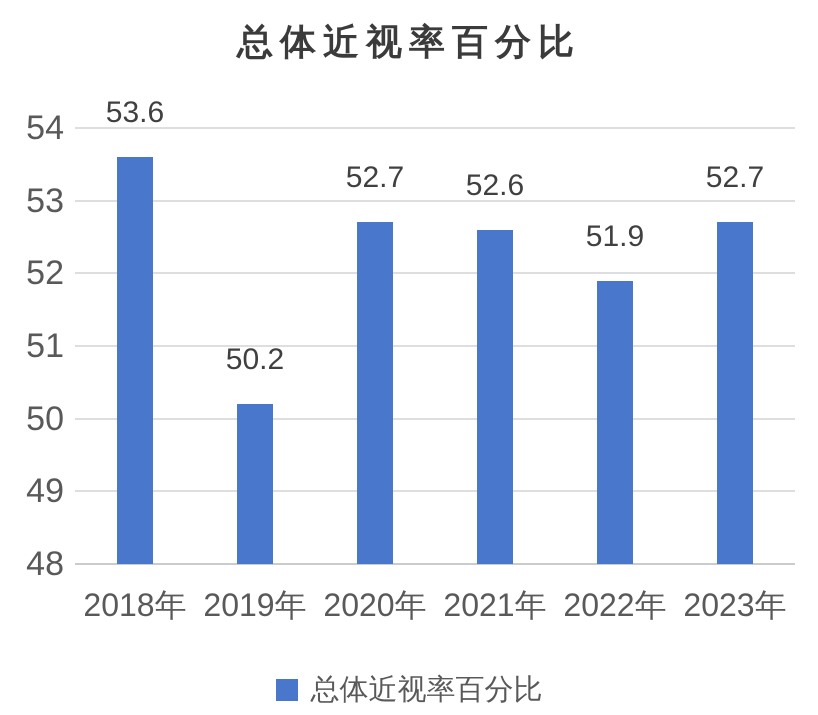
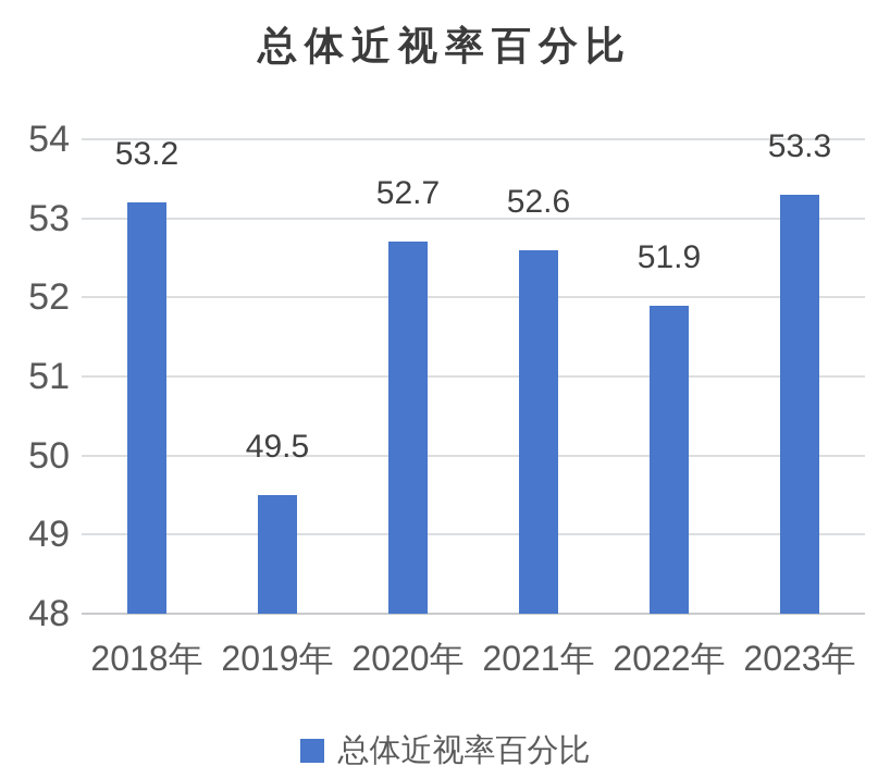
2018年: 53.6 -> 53.2
2019年: 50.2 -> 49.5
2023年: 52.7 -> 53.3
